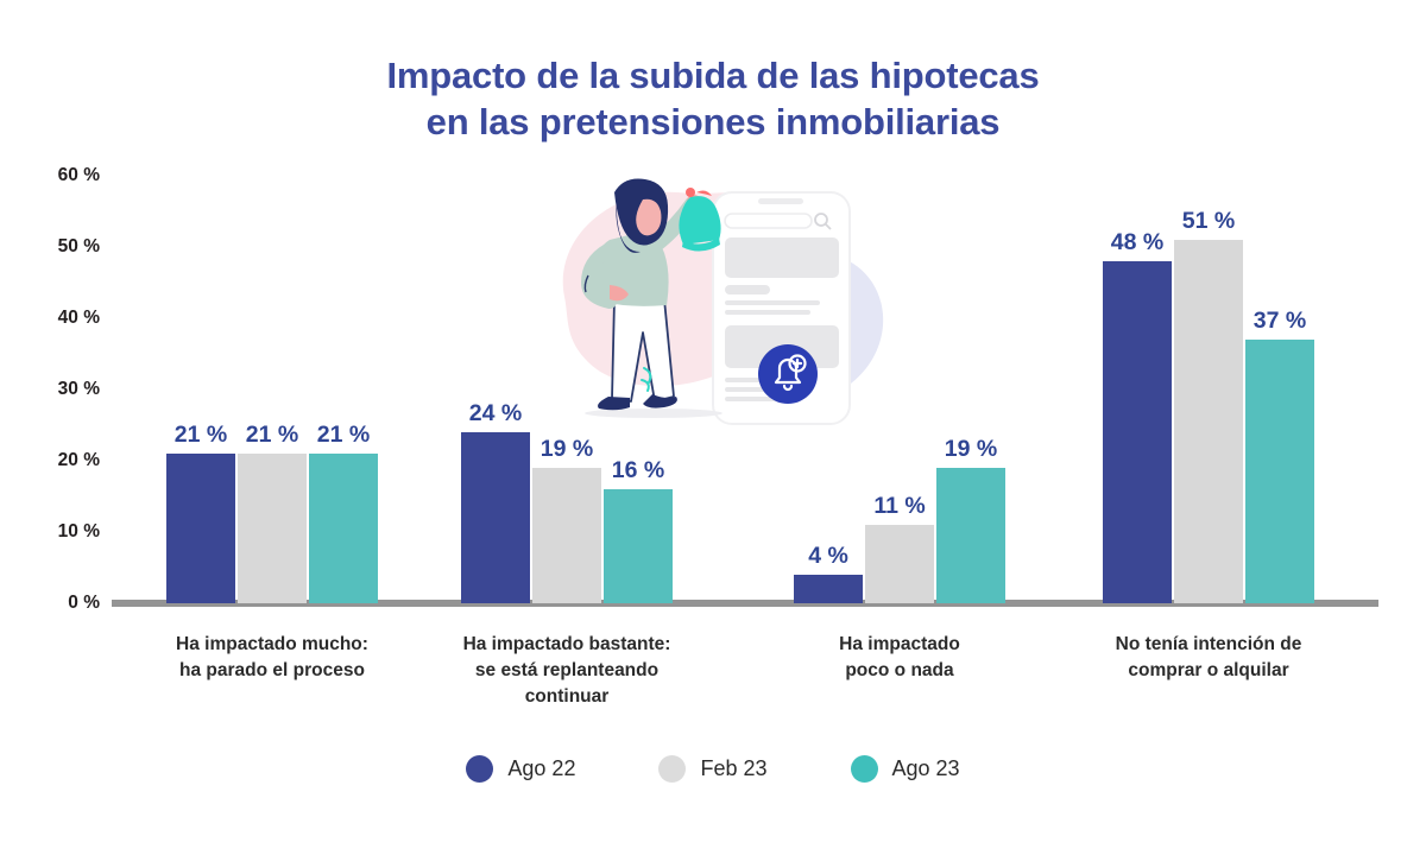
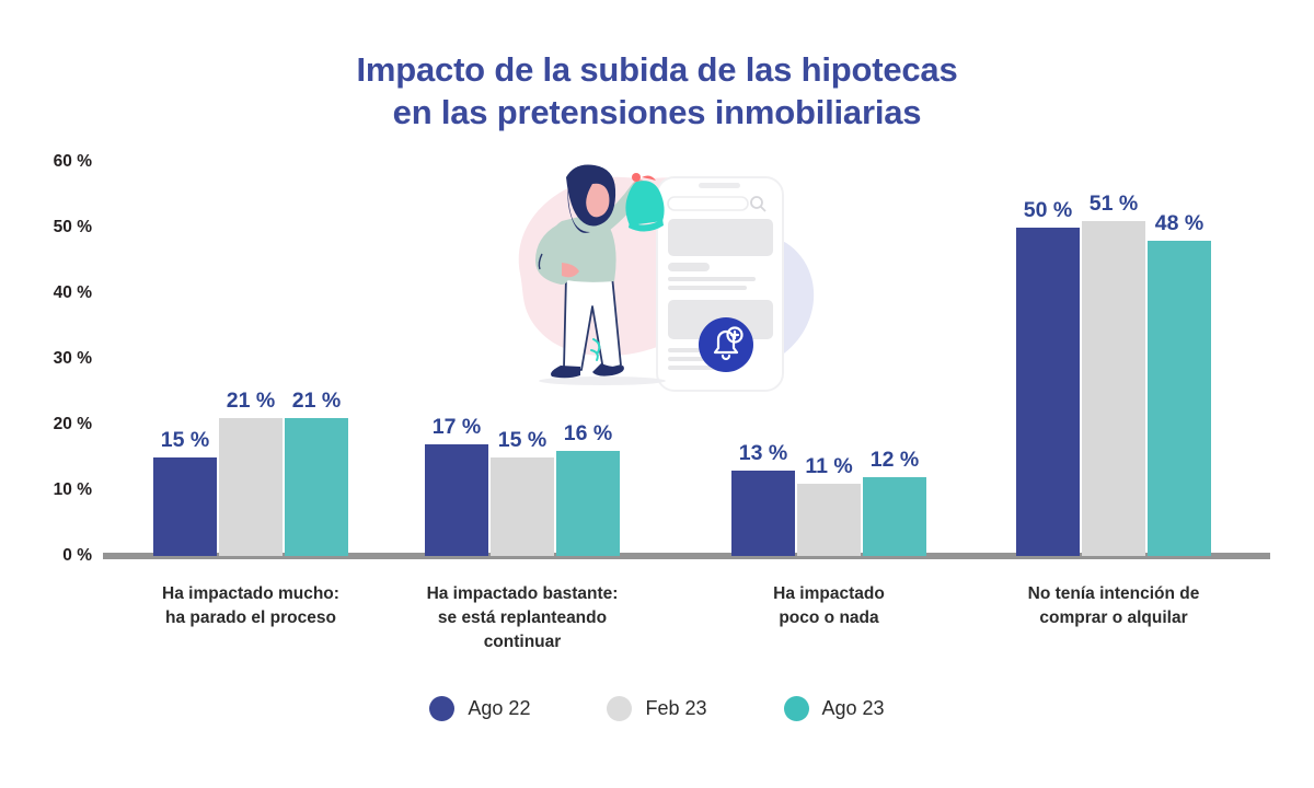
Ago 22/Ha impactado mucho: ha parado el proceso: 21 -> 15
Ago 22/Ha impactado bastante: se está replanteando continuar: 24 -> 17
Feb 23/Ha impactado bastante: se está replanteando continuar: 19 -> 15
Ago 22/Ha impactado poco o nada: 4 -> 13
Ago 23/Ha impactado poco o nada: 19 -> 12
Ago 22/No tenía intención de comprar o alquilar: 48 -> 50
Ago 23/No tenía intención de comprar o alquilar: 37 -> 48
